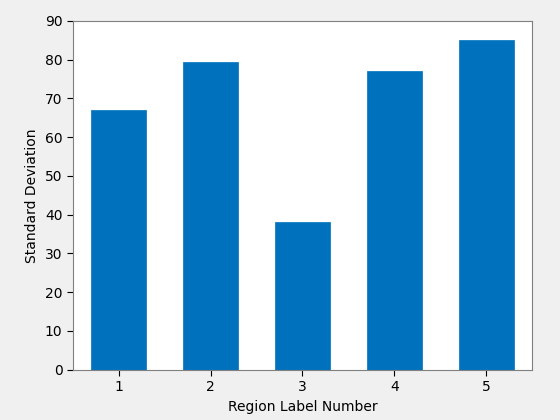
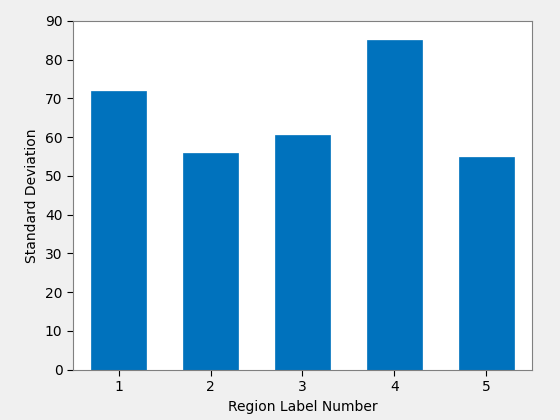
1: 67.0 -> 72.0
2: 79.5 -> 56.0
3: 38.0 -> 60.5
4: 77.0 -> 85.0
5: 85.0 -> 55.0
